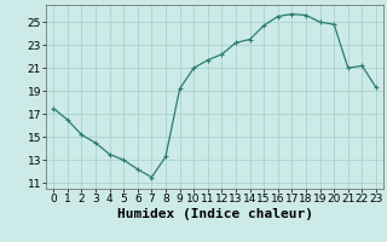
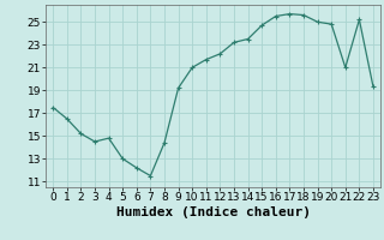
4: 13.5 -> 14.8
8: 13.3 -> 14.4
22: 21.2 -> 25.2
